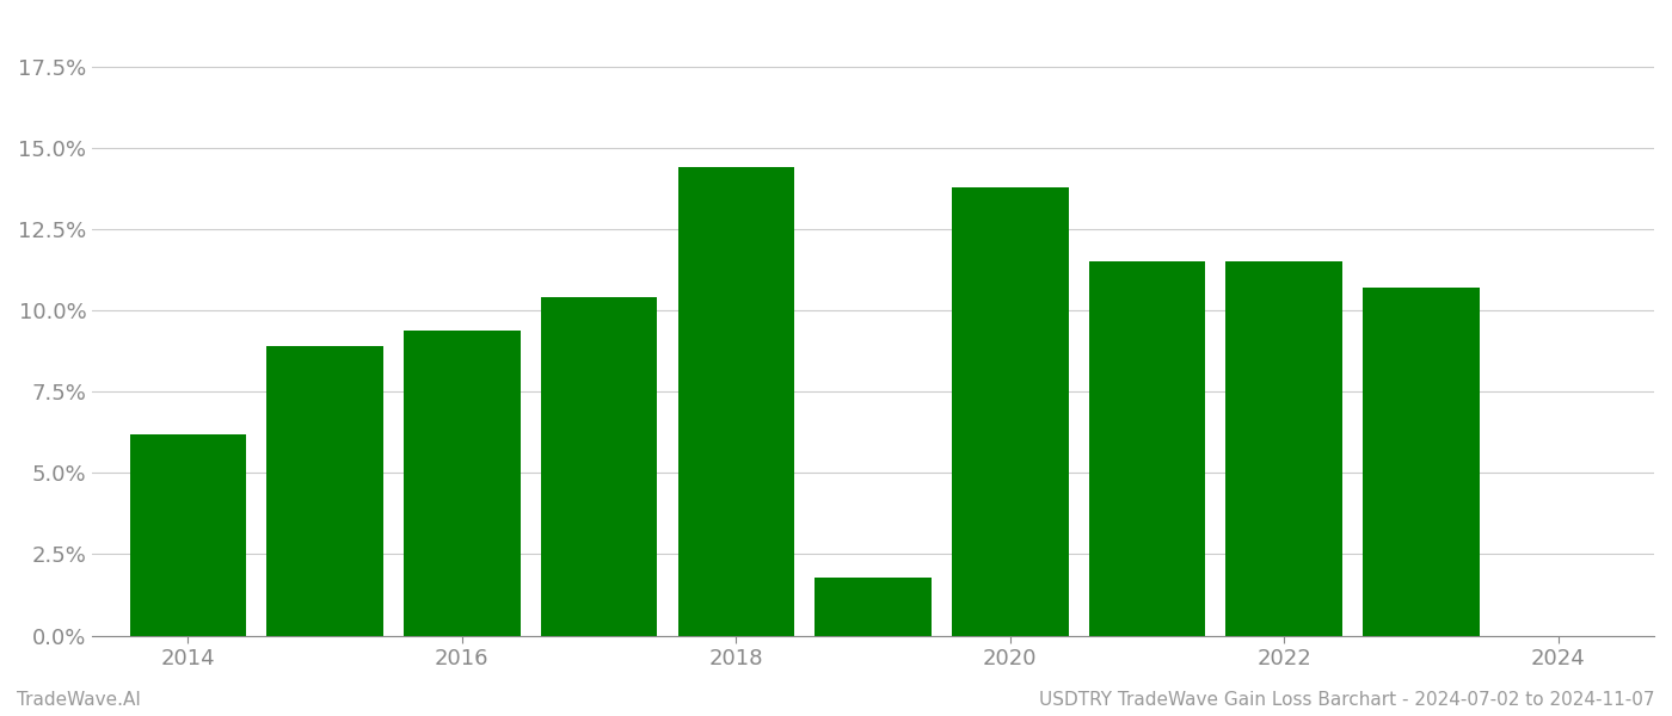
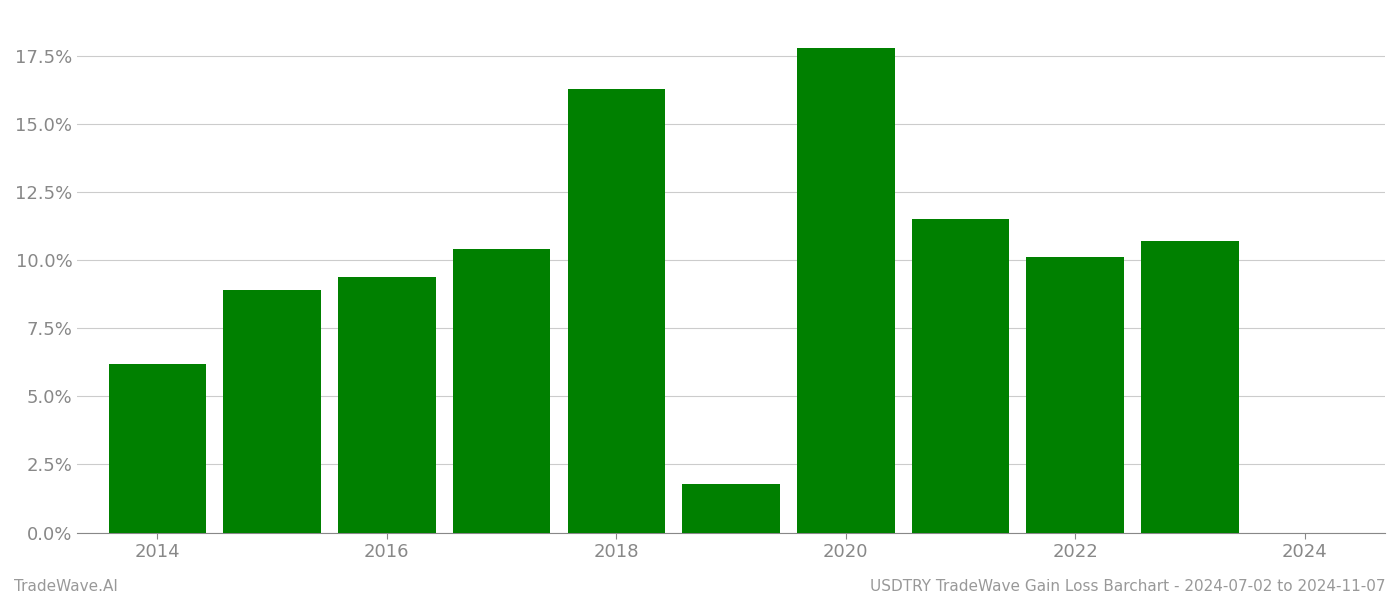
2018: 14.4% -> 16.3%
2020: 13.8% -> 17.8%
2022: 11.5% -> 10.1%
